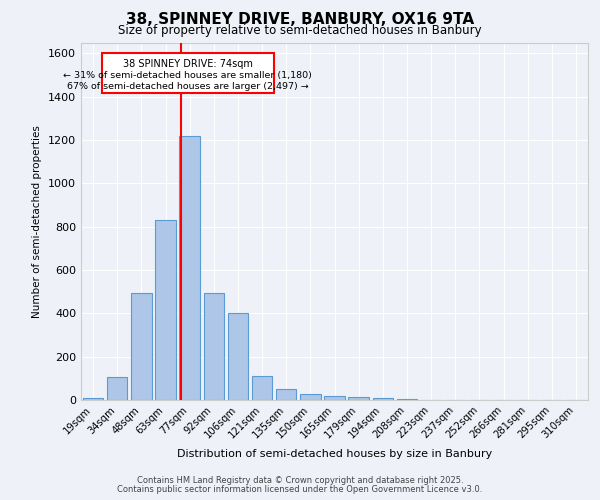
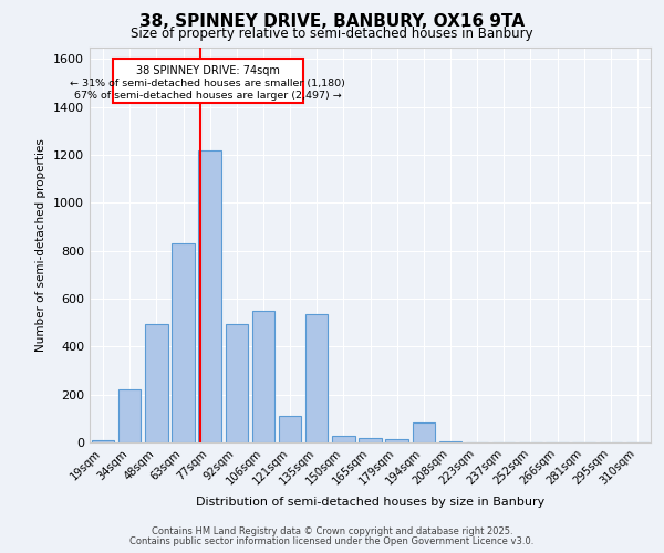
34sqm: 108 -> 220
106sqm: 400 -> 550
135sqm: 50 -> 535
194sqm: 10 -> 85
